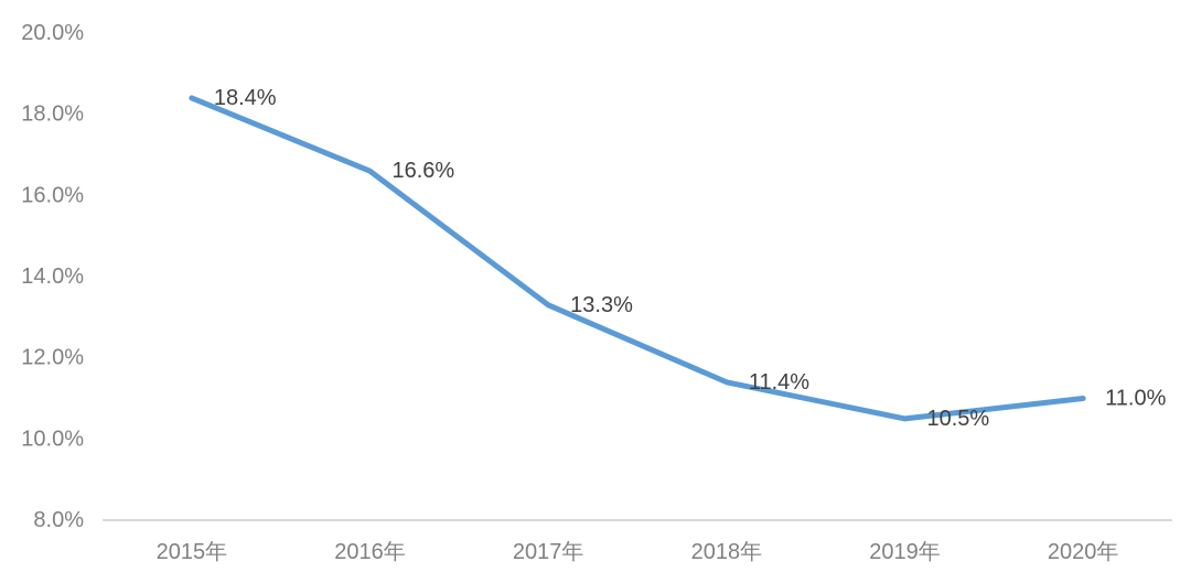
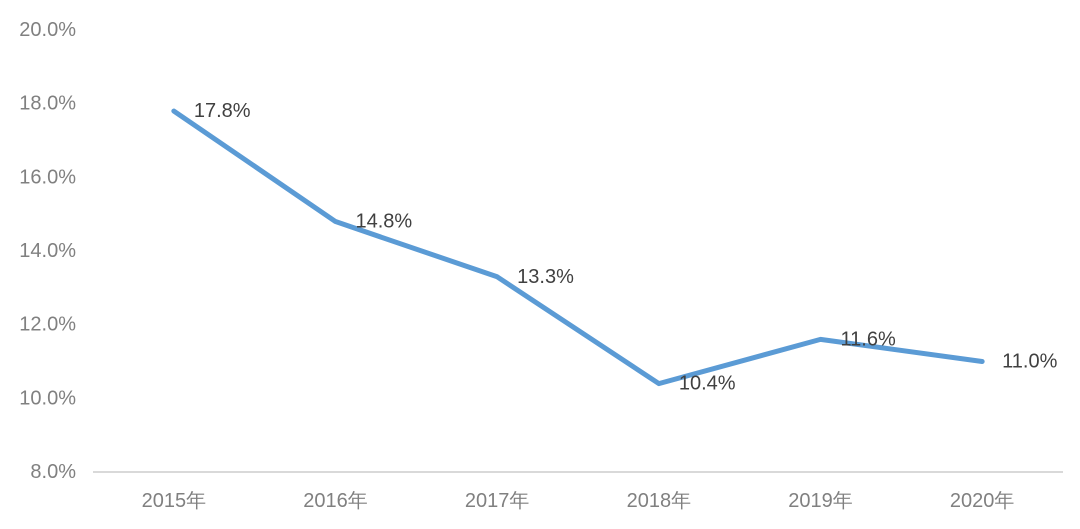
2015年: 18.4% -> 17.8%
2016年: 16.6% -> 14.8%
2018年: 11.4% -> 10.4%
2019年: 10.5% -> 11.6%
